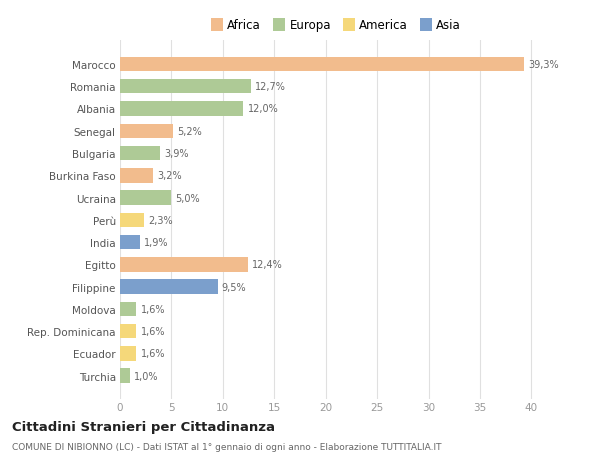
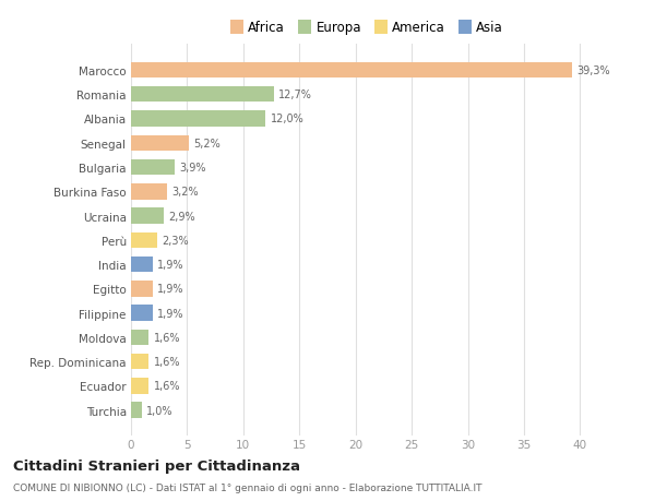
Ucraina: 5,0% -> 2,9%
Egitto: 12,4% -> 1,9%
Filippine: 9,5% -> 1,9%
